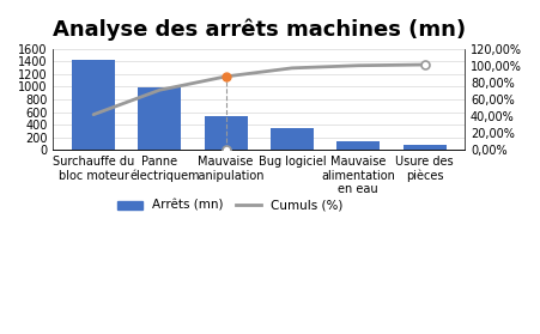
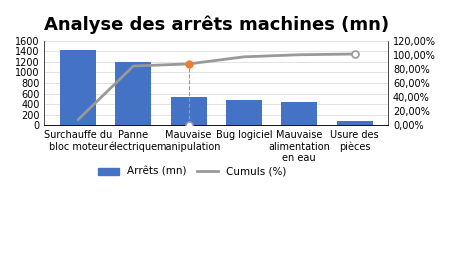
Cumuls (%)/Surchauffe du bloc moteur: 42% -> 8%
Arrêts (mn)/Panne électrique: 980 -> 1200
Cumuls (%)/Panne électrique: 71% -> 84%
Arrêts (mn)/Bug logiciel: 340 -> 480
Arrêts (mn)/Mauvaise alimentation en eau: 140 -> 440
